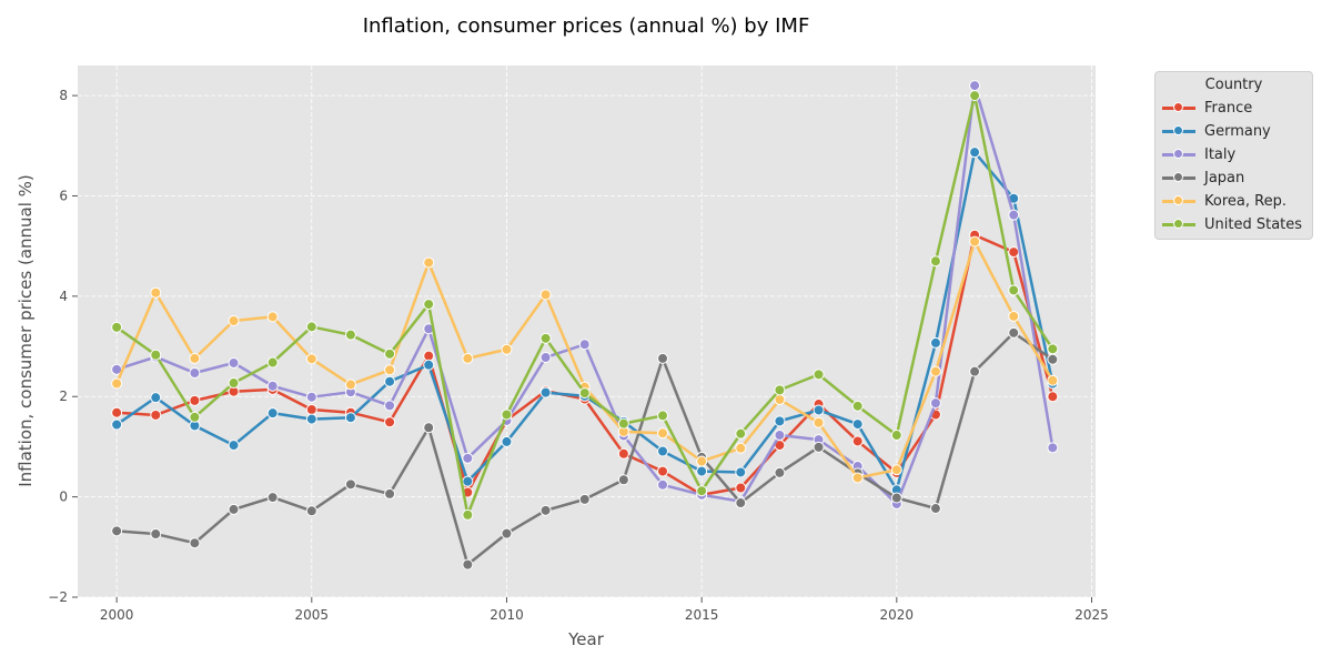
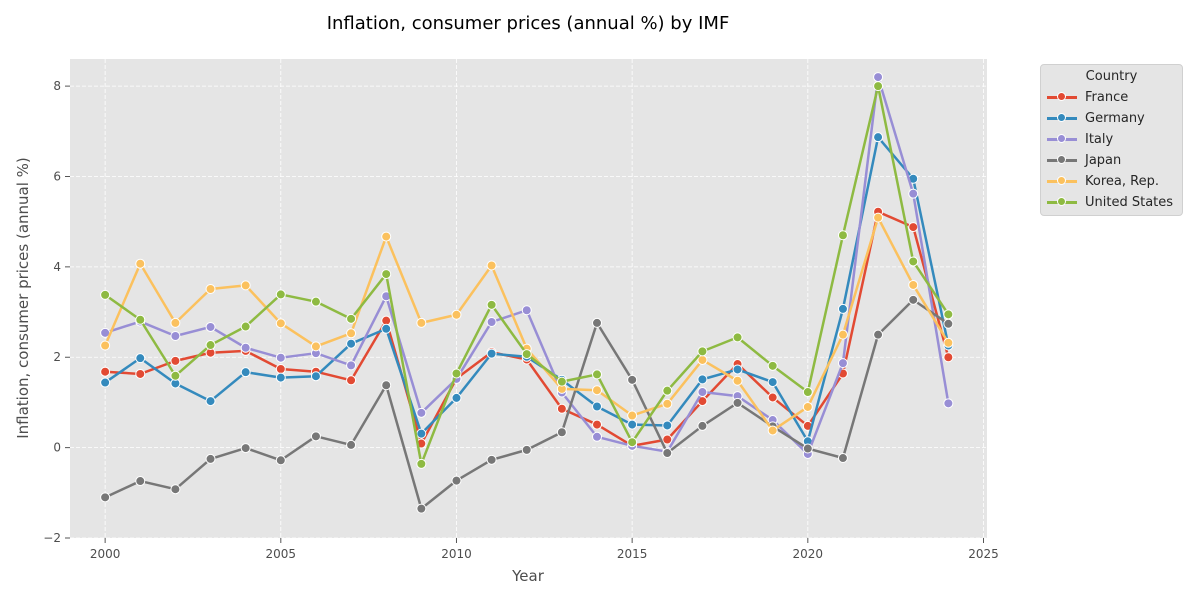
Japan/2000: -0.7 -> -1.1
Japan/2015: 0.8 -> 1.5
Korea, Rep./2020: 0.5 -> 0.9
